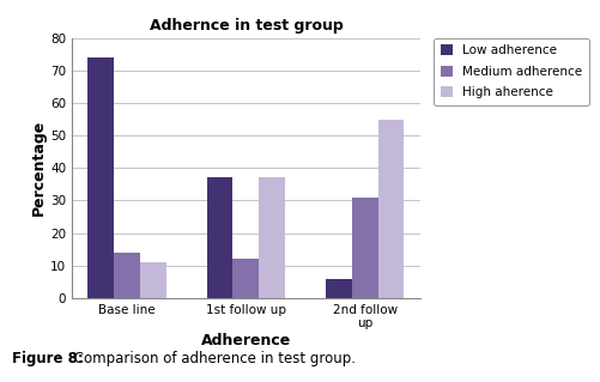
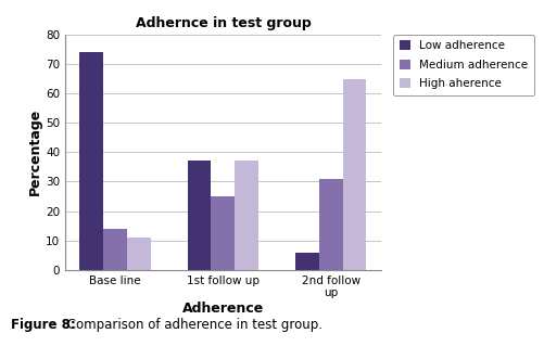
Medium adherence/1st follow up: 12 -> 25
High aherence/2nd follow up: 55 -> 65
